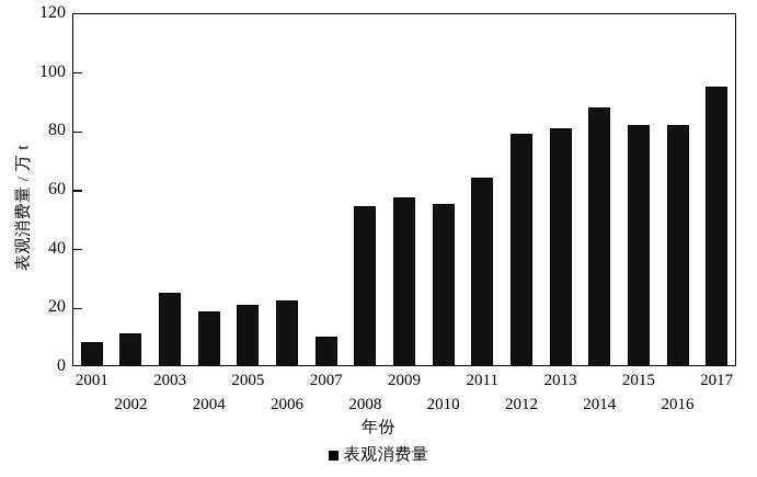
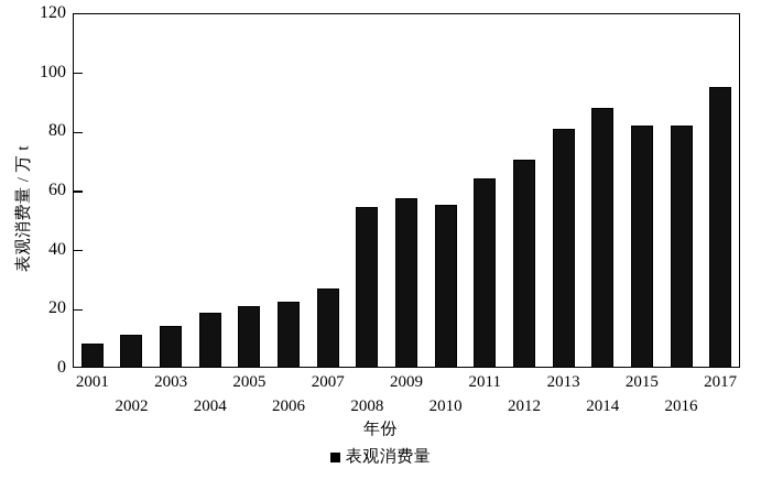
2003: 25 -> 14
2007: 10 -> 27
2012: 79 -> 70
